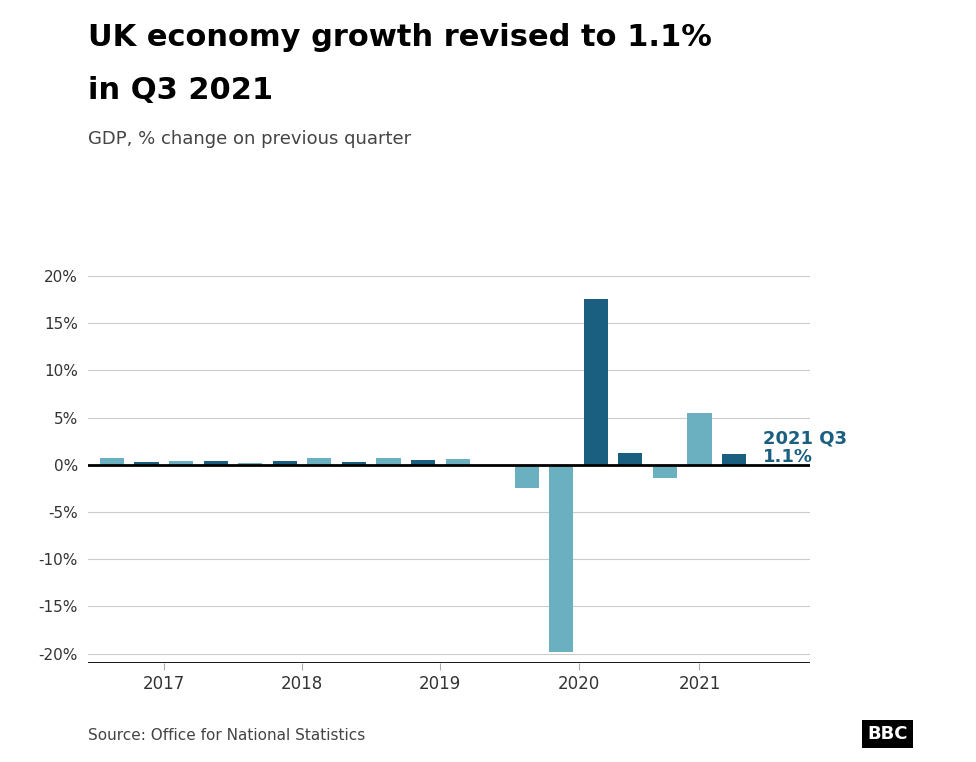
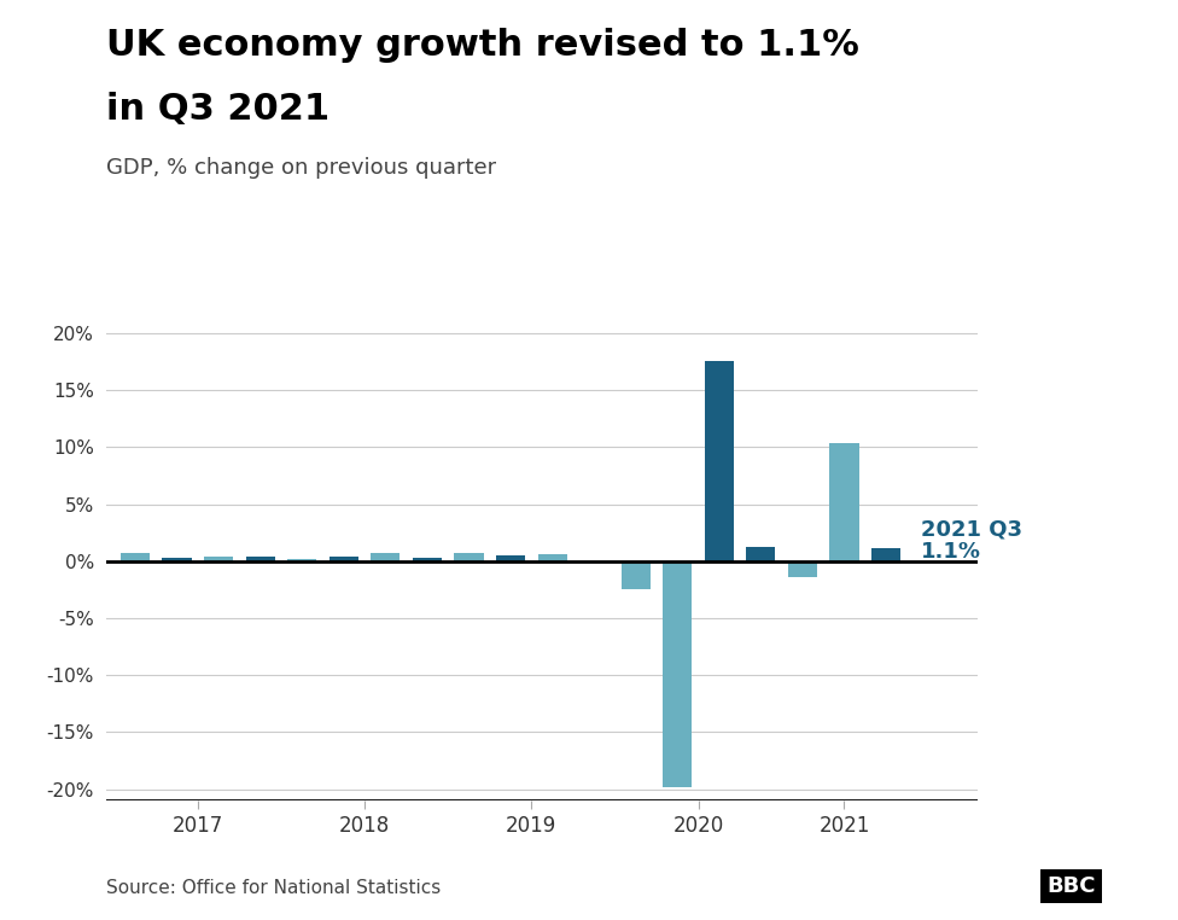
2021: 5.5% -> 10.4%
